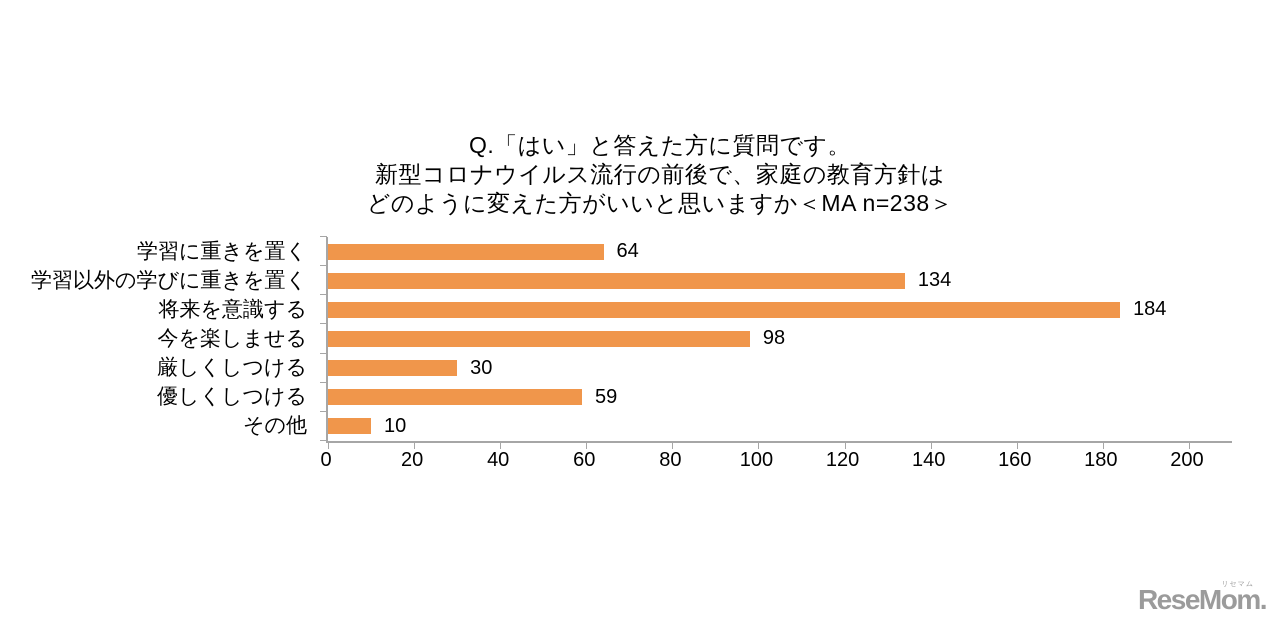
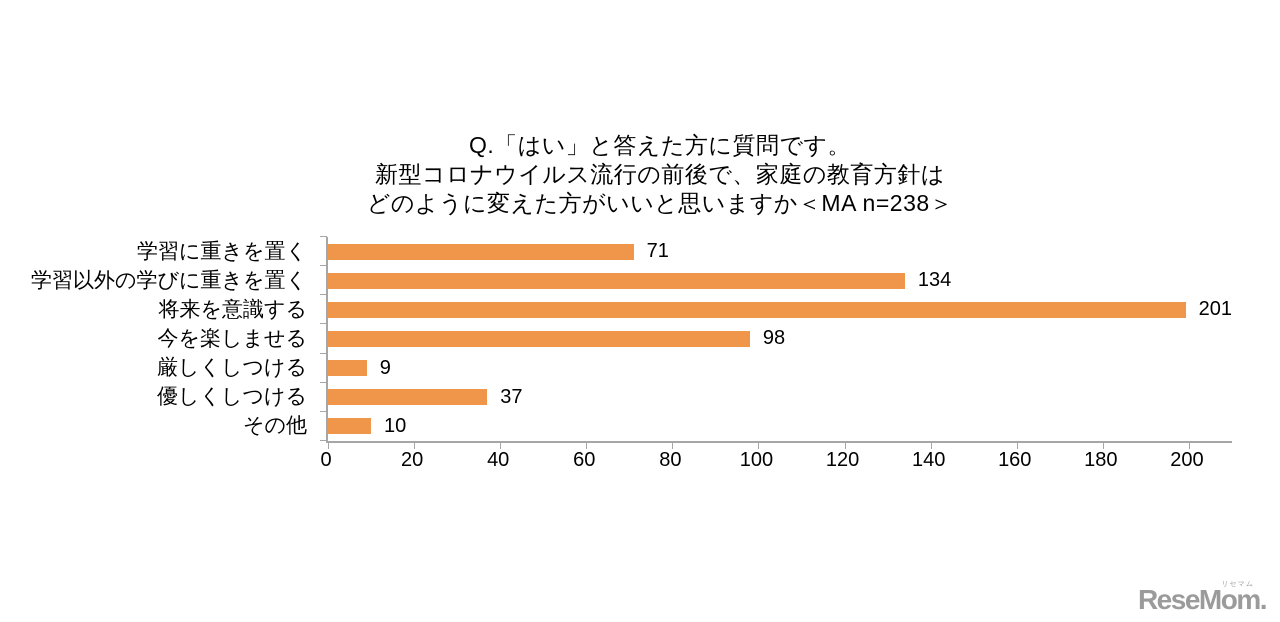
学習に重きを置く: 64 -> 71
将来を意識する: 184 -> 201
厳しくしつける: 30 -> 9
優しくしつける: 59 -> 37
